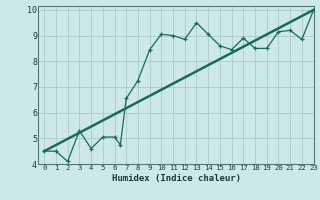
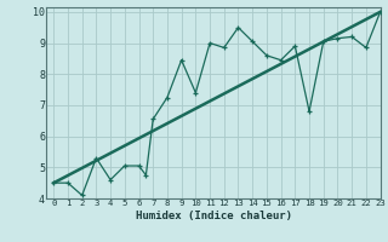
10: 9.05 -> 7.40
18: 8.50 -> 6.80
19: 8.50 -> 9.05
